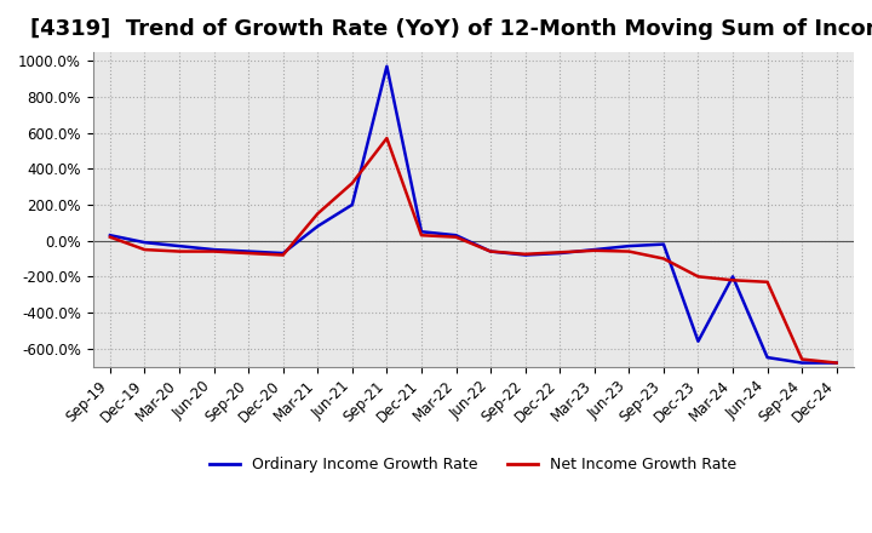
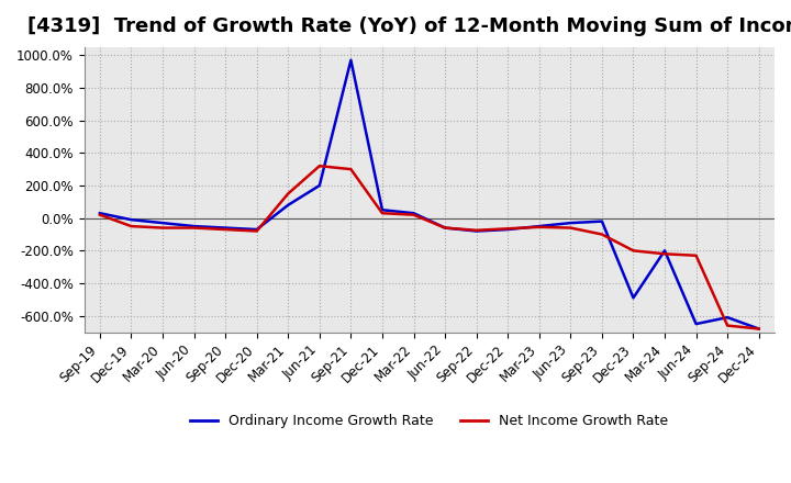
Net Income Growth Rate/Sep-21: 570% -> 300%
Ordinary Income Growth Rate/Dec-23: -560% -> -490%
Ordinary Income Growth Rate/Sep-24: -680% -> -610%
